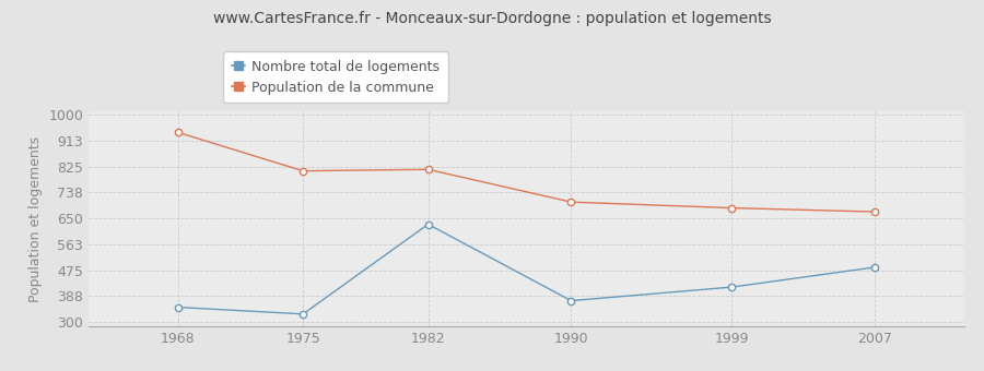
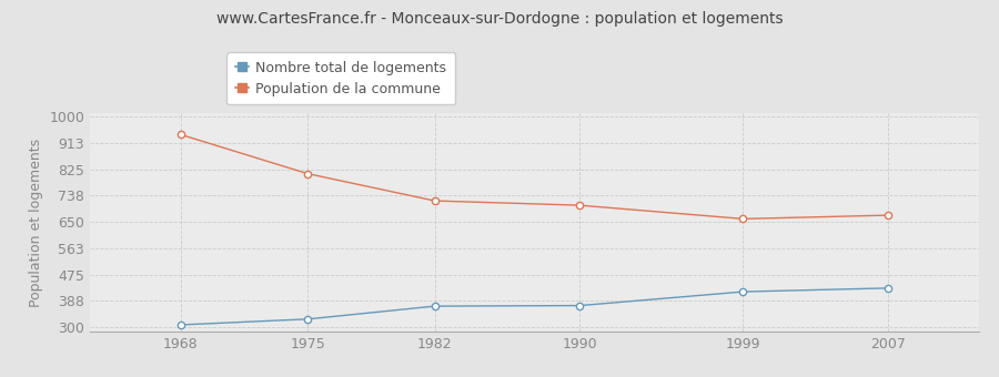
Nombre total de logements/1968: 350 -> 308
Nombre total de logements/1982: 630 -> 370
Population de la commune/1982: 815 -> 720
Population de la commune/1999: 685 -> 660
Nombre total de logements/2007: 485 -> 430
